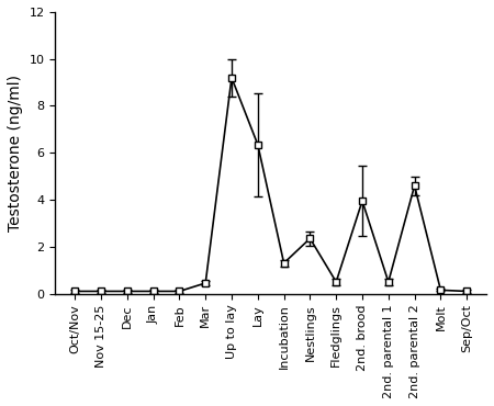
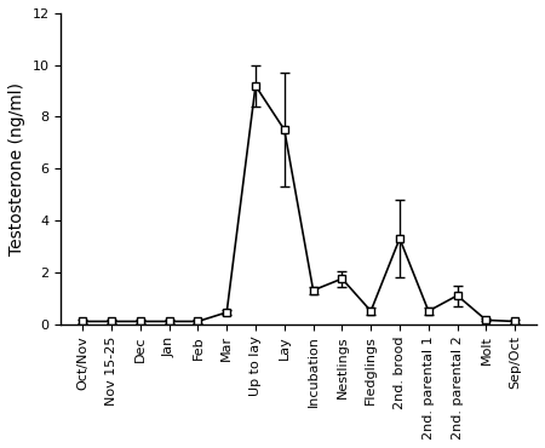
Lay: 6.35 -> 7.50
Nestlings: 2.35 -> 1.75
2nd. brood: 3.95 -> 3.30
2nd. parental 2: 4.60 -> 1.10
